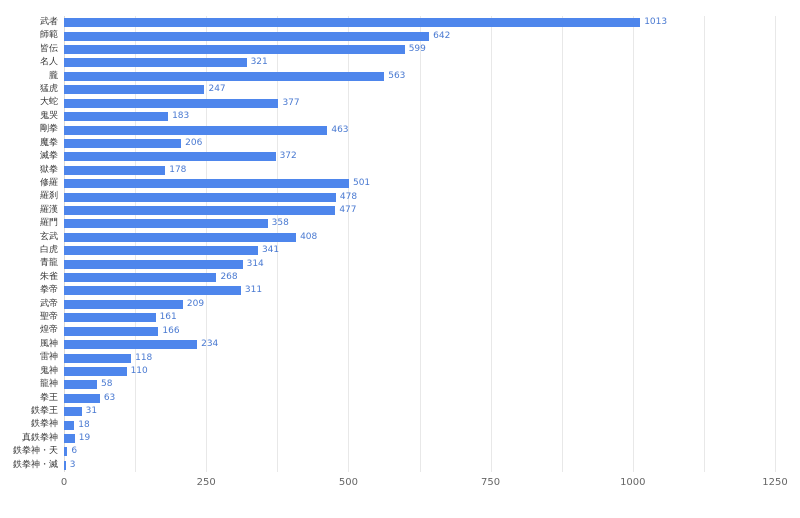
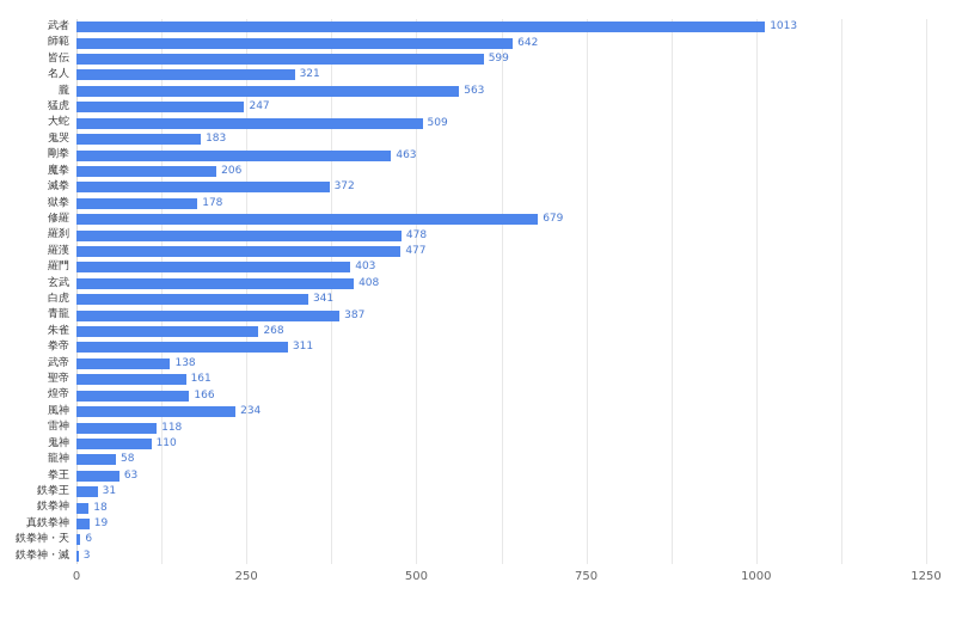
大蛇: 377 -> 509
修羅: 501 -> 679
羅門: 358 -> 403
青龍: 314 -> 387
武帝: 209 -> 138
